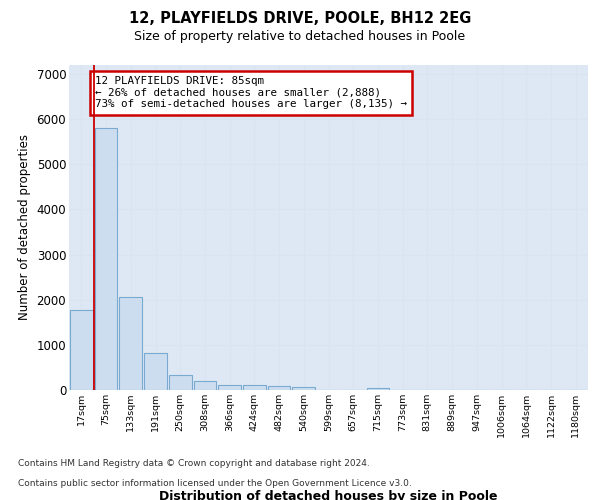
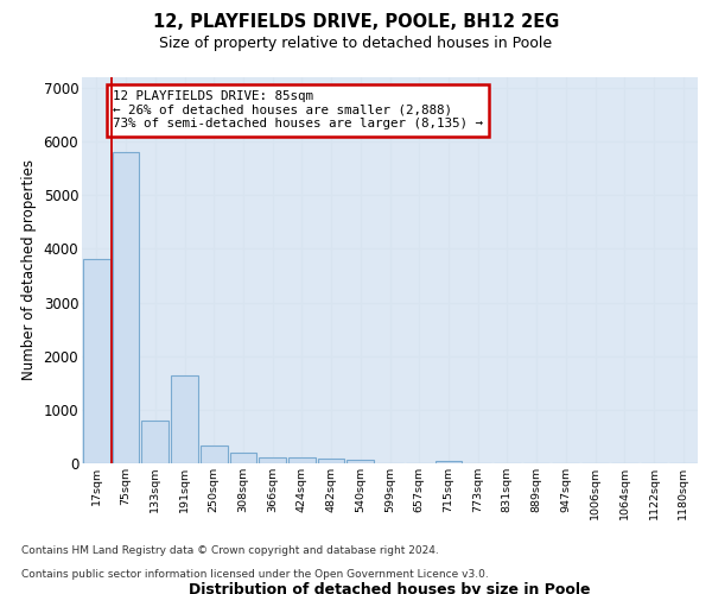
17sqm: 1780 -> 3800
133sqm: 2060 -> 800
191sqm: 820 -> 1650
